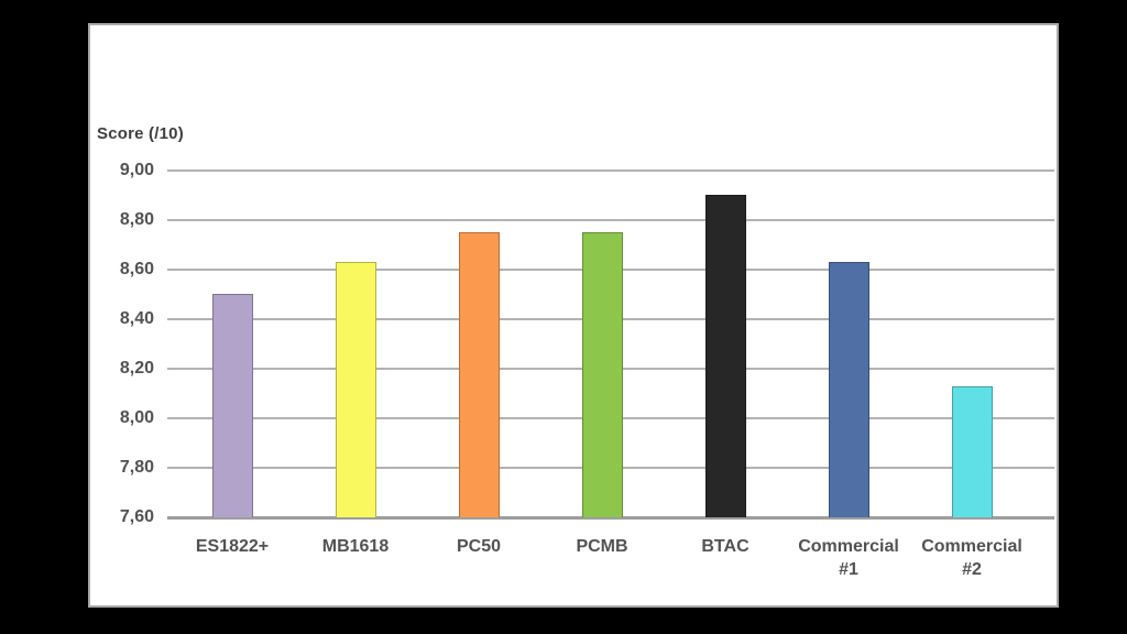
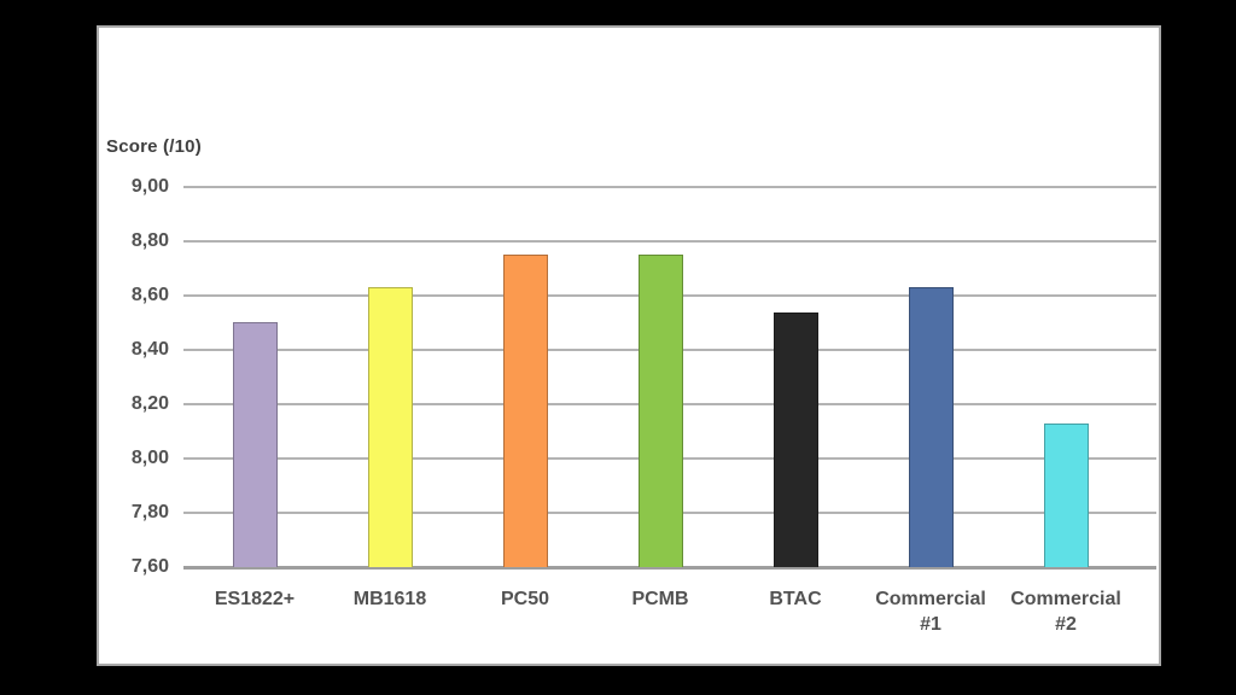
BTAC: 8,90 -> 8,54
